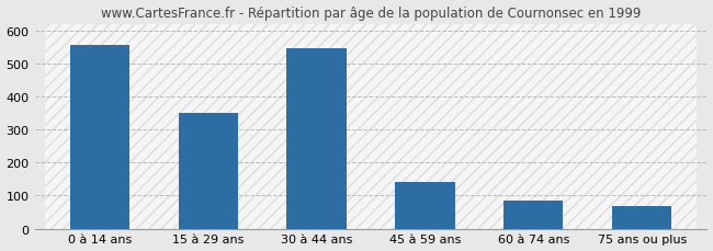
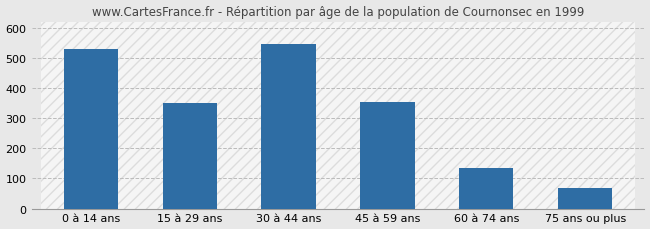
0 à 14 ans: 555 -> 530
45 à 59 ans: 140 -> 352
60 à 74 ans: 85 -> 133
